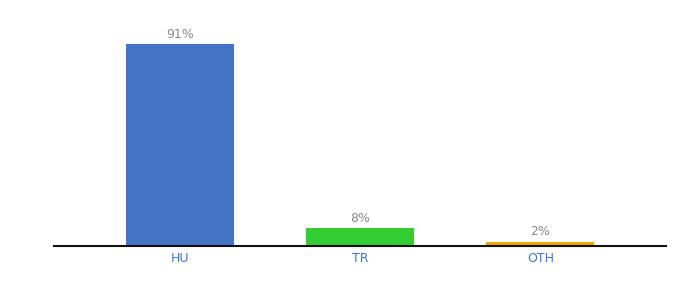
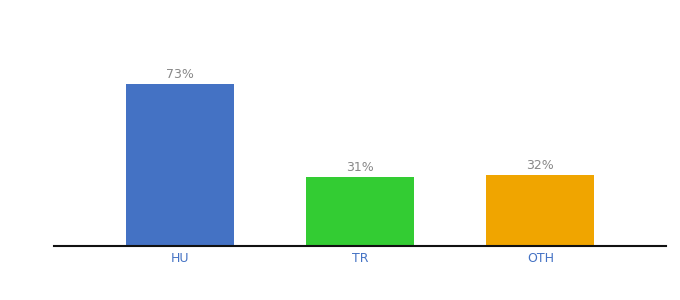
HU: 91% -> 73%
TR: 8% -> 31%
OTH: 2% -> 32%
